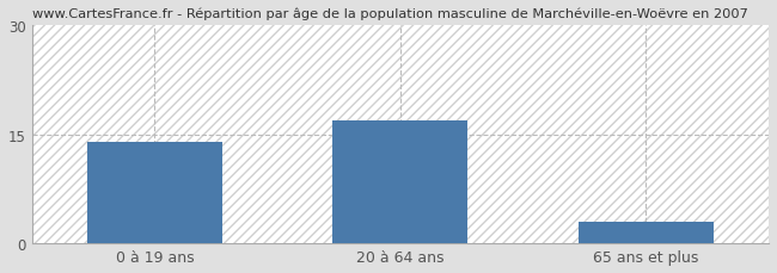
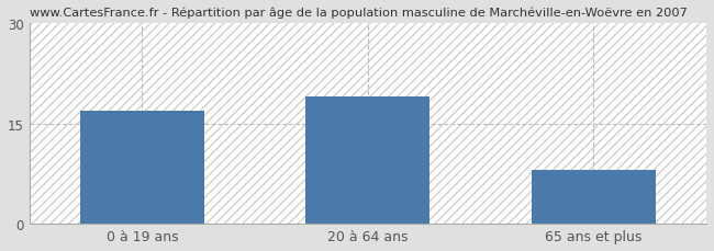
0 à 19 ans: 14 -> 17
20 à 64 ans: 17 -> 19
65 ans et plus: 3 -> 8
